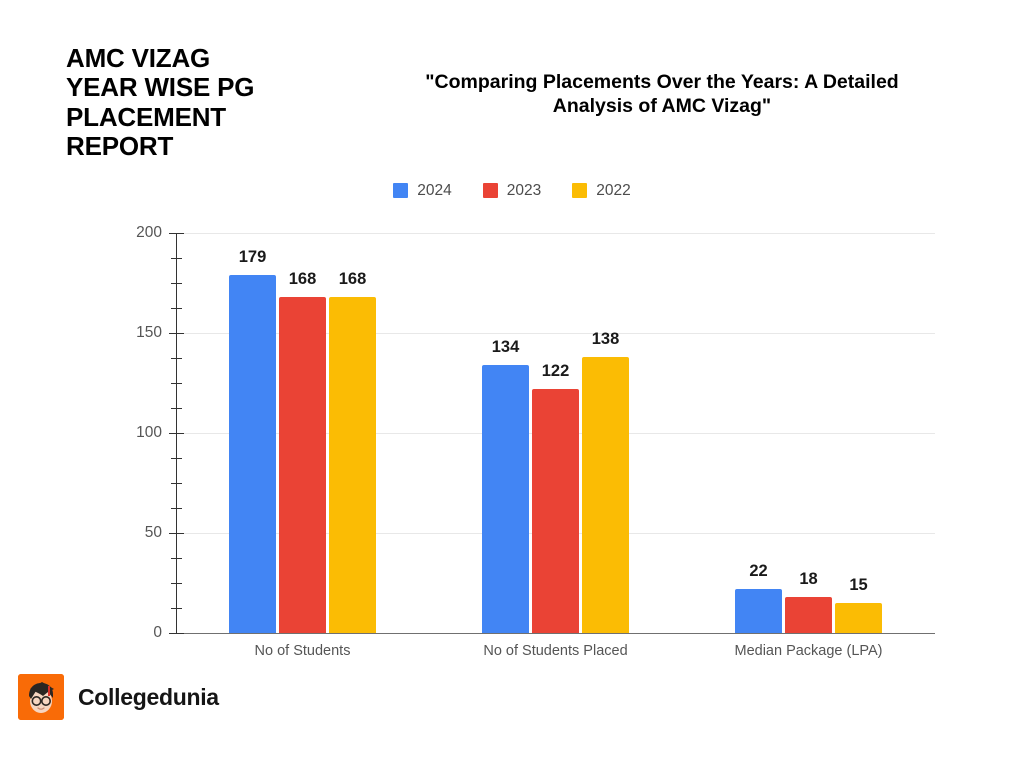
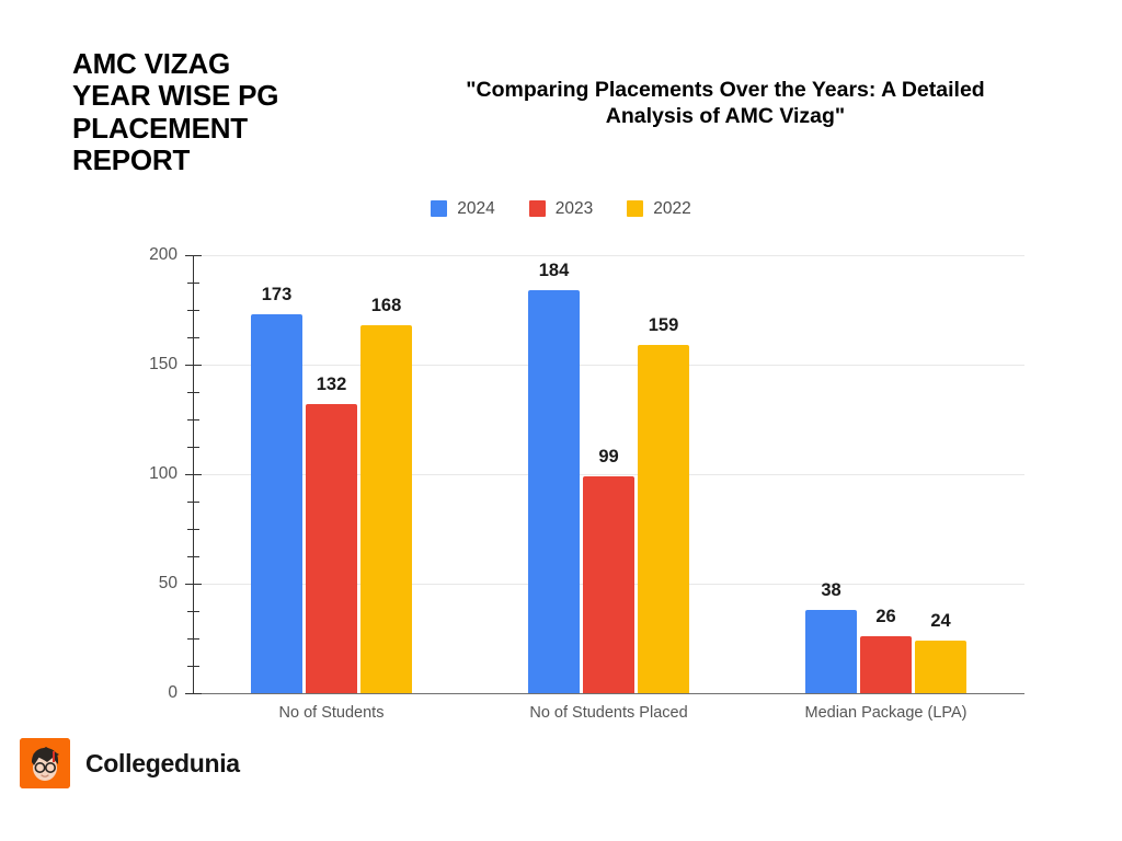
2024/No of Students: 179 -> 173
2023/No of Students: 168 -> 132
2024/No of Students Placed: 134 -> 184
2023/No of Students Placed: 122 -> 99
2022/No of Students Placed: 138 -> 159
2024/Median Package (LPA): 22 -> 38
2023/Median Package (LPA): 18 -> 26
2022/Median Package (LPA): 15 -> 24
